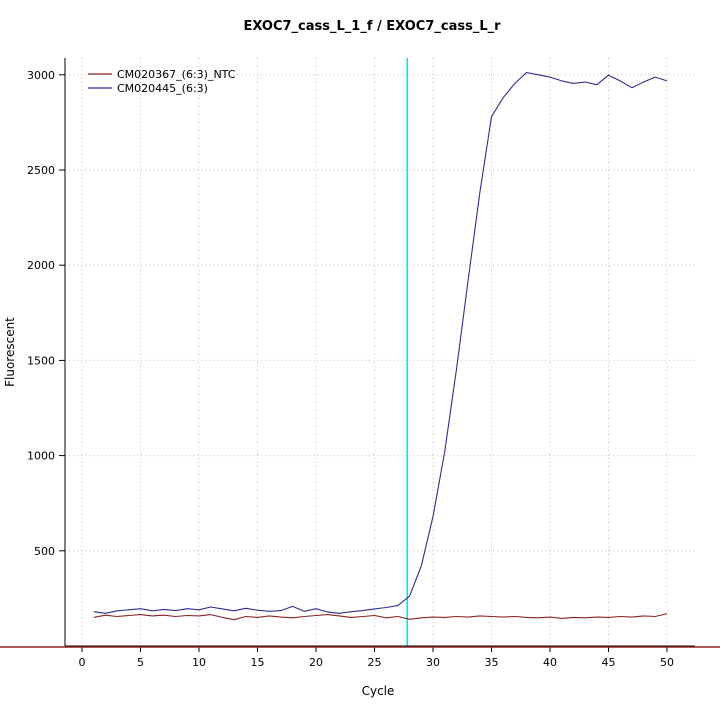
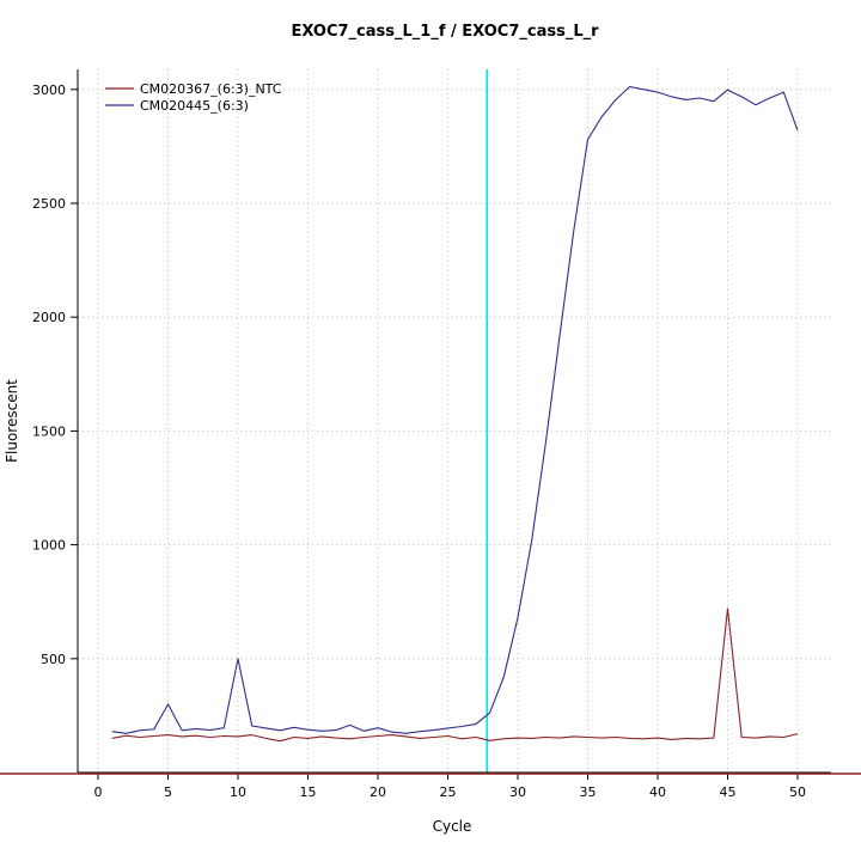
CM020445_(6:3)/5: 200 -> 300
CM020445_(6:3)/10: 190 -> 500
CM020367_(6:3)_NTC/45: 150 -> 720
CM020445_(6:3)/50: 2970 -> 2820
